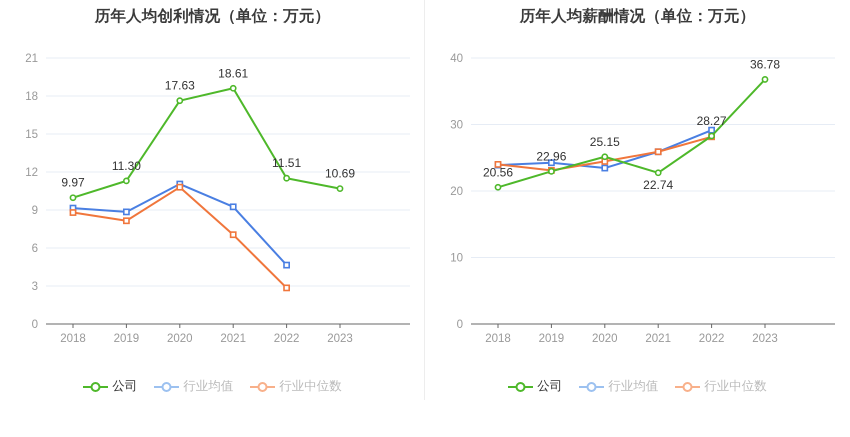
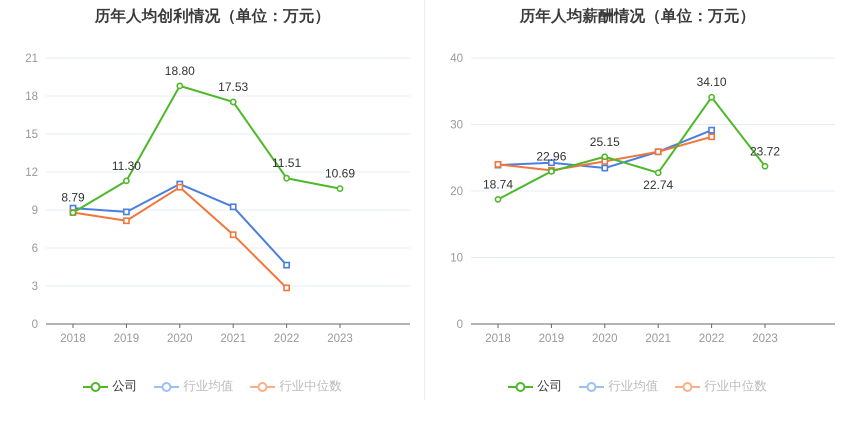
历年人均创利情况（单位：万元）/公司/2018: 9.97 -> 8.79
历年人均创利情况（单位：万元）/公司/2020: 17.63 -> 18.80
历年人均创利情况（单位：万元）/公司/2021: 18.61 -> 17.53
历年人均薪酬情况（单位：万元）/公司/2018: 20.56 -> 18.74
历年人均薪酬情况（单位：万元）/公司/2022: 28.27 -> 34.10
历年人均薪酬情况（单位：万元）/公司/2023: 36.78 -> 23.72
